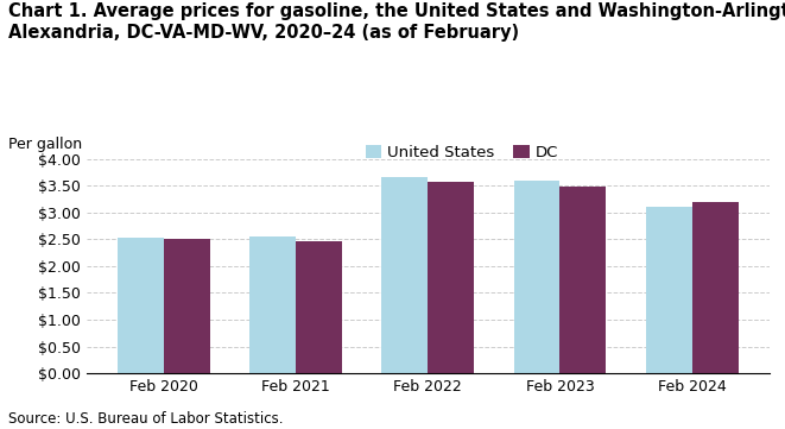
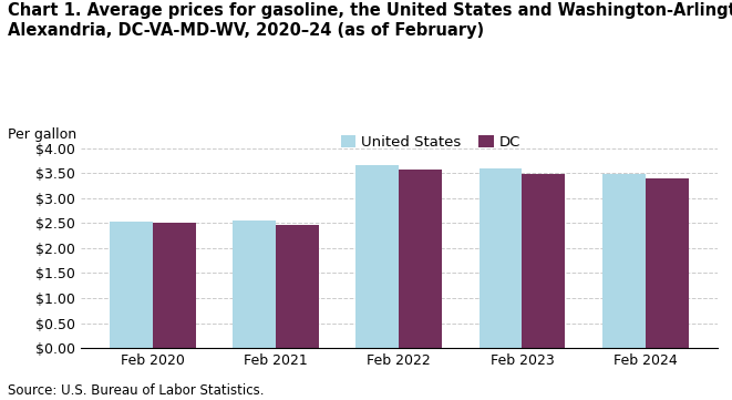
United States/Feb 2024: $3.10 -> $3.49
DC/Feb 2024: $3.20 -> $3.39
